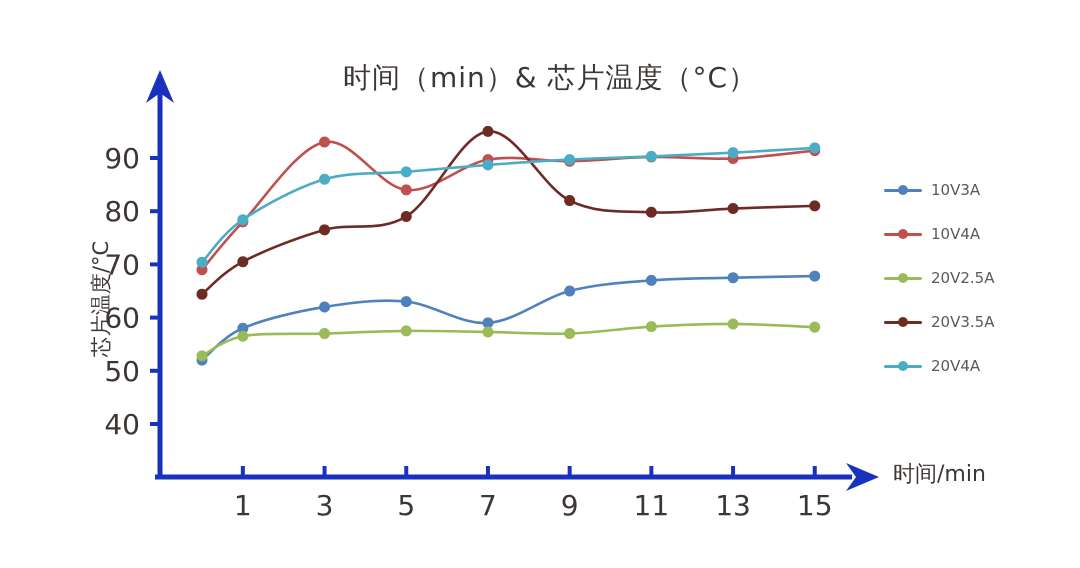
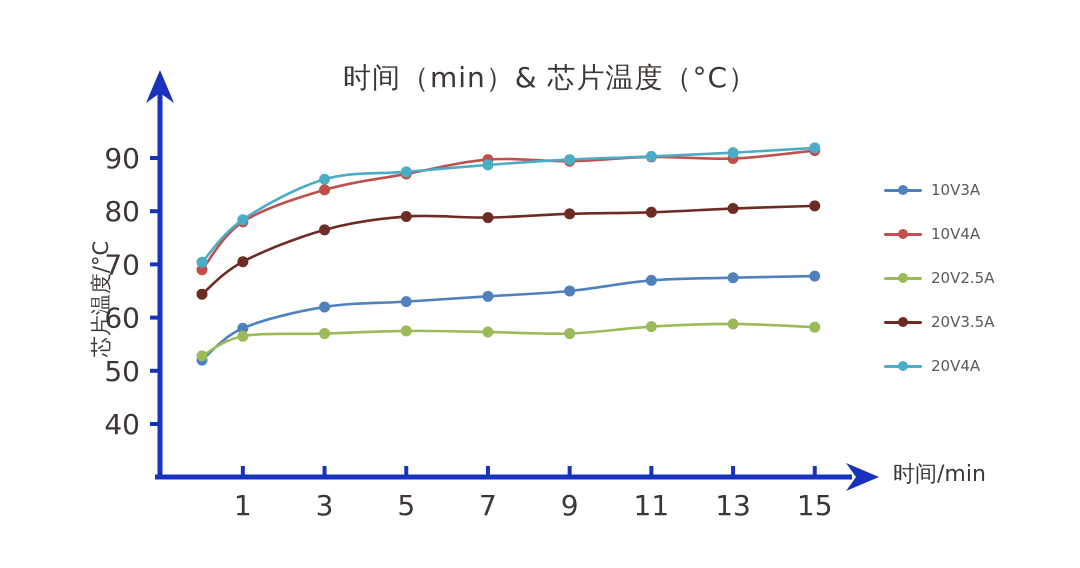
10V4A/3: 93 -> 84
10V4A/5: 84 -> 87
10V3A/7: 59 -> 64
20V3.5A/7: 95 -> 79
20V3.5A/9: 82 -> 80
